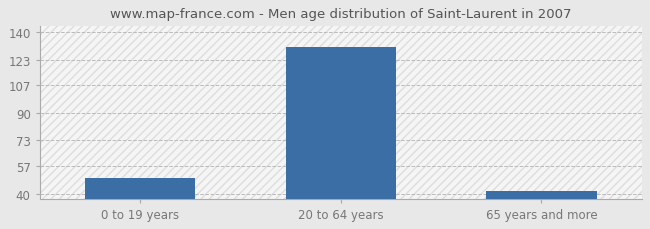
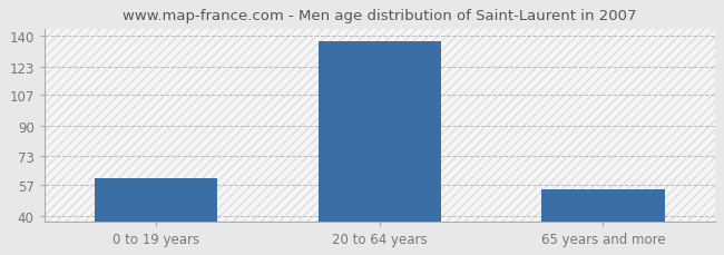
0 to 19 years: 50 -> 61
20 to 64 years: 131 -> 137
65 years and more: 42 -> 55
